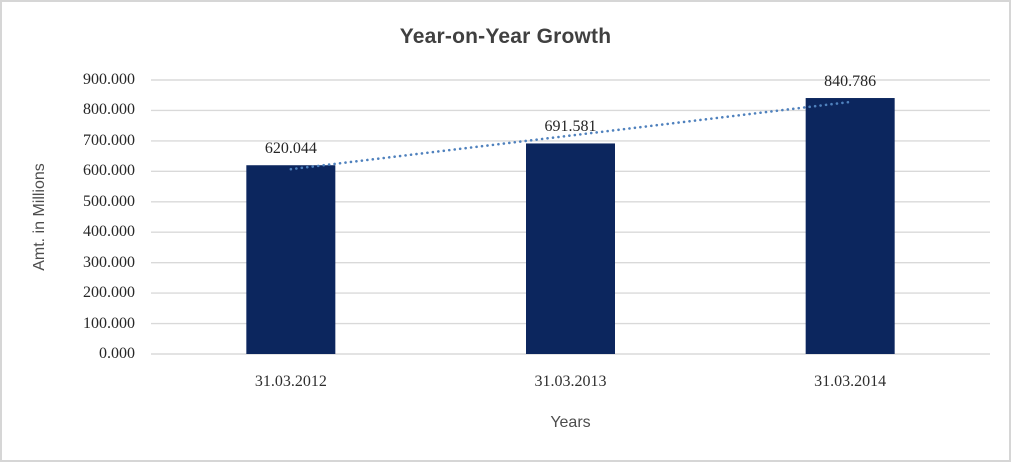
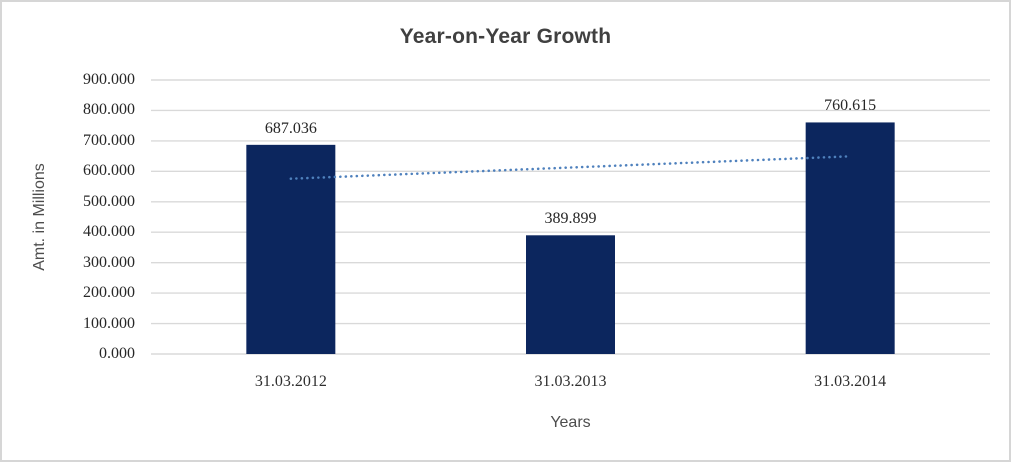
31.03.2012: 620.044 -> 687.036
31.03.2013: 691.581 -> 389.899
31.03.2014: 840.786 -> 760.615
